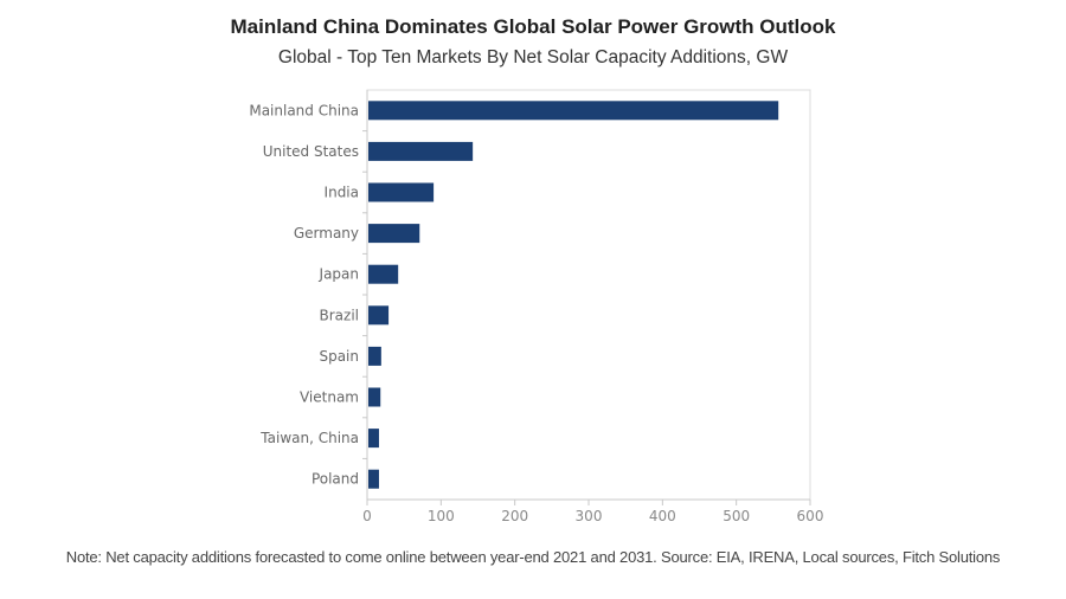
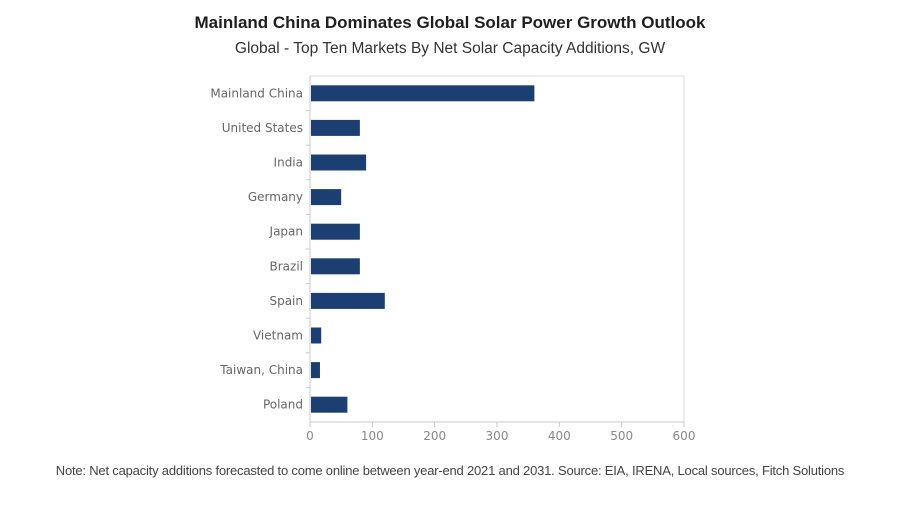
Mainland China: 560 -> 360
United States: 140 -> 80
Germany: 70 -> 50
Japan: 40 -> 80
Brazil: 30 -> 80
Spain: 20 -> 120
Poland: 20 -> 60
